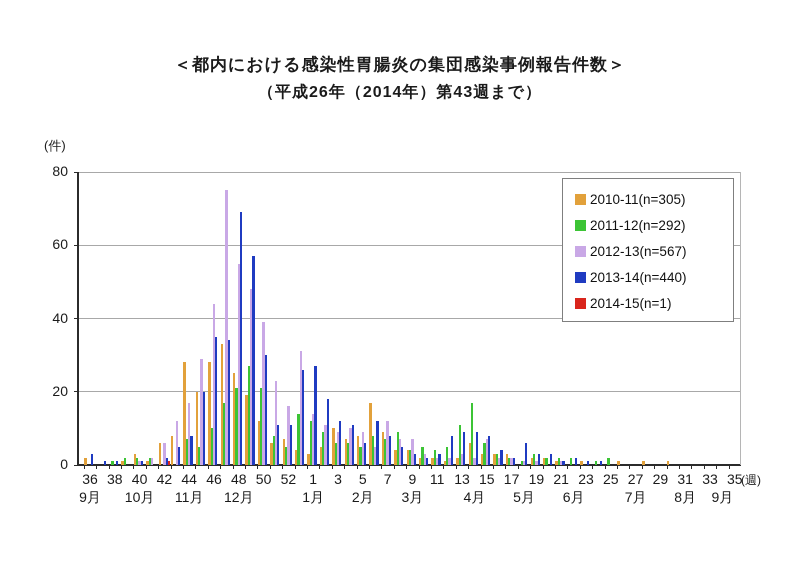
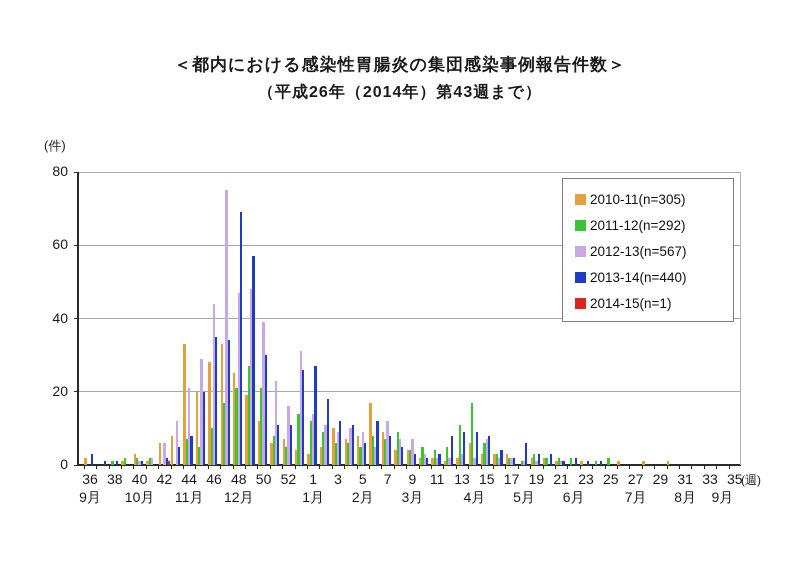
2010-11(n=305)/44: 28 -> 33
2012-13(n=567)/44: 17 -> 21
2012-13(n=567)/48: 55 -> 47
